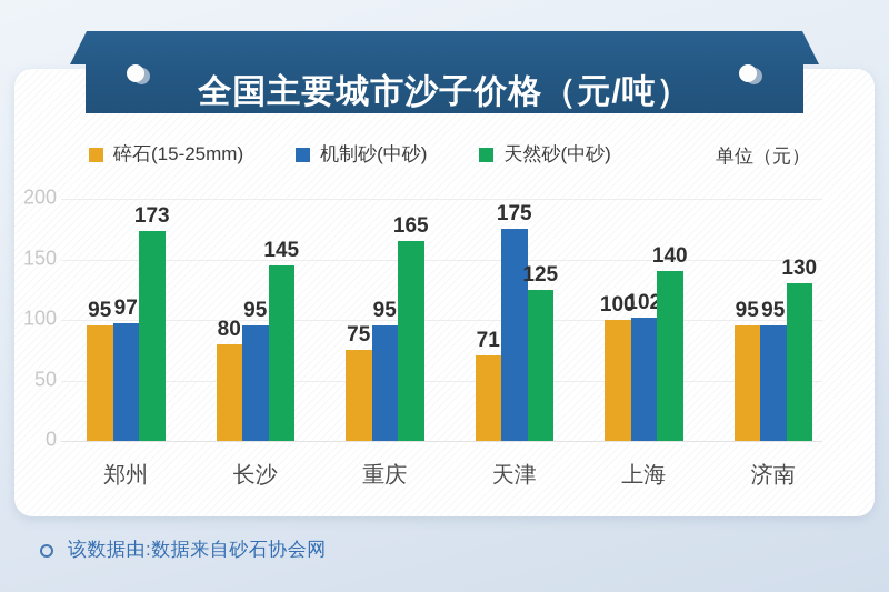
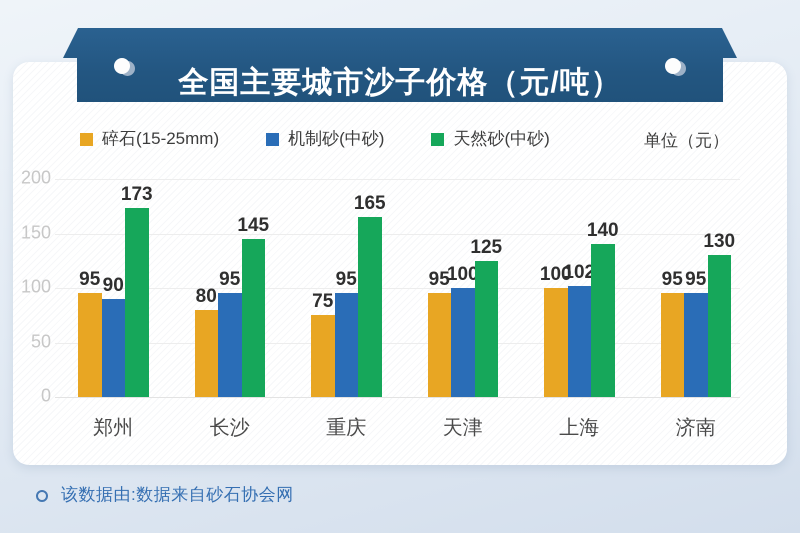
机制砂(中砂)/郑州: 97 -> 90
碎石(15-25mm)/天津: 71 -> 95
机制砂(中砂)/天津: 175 -> 100
